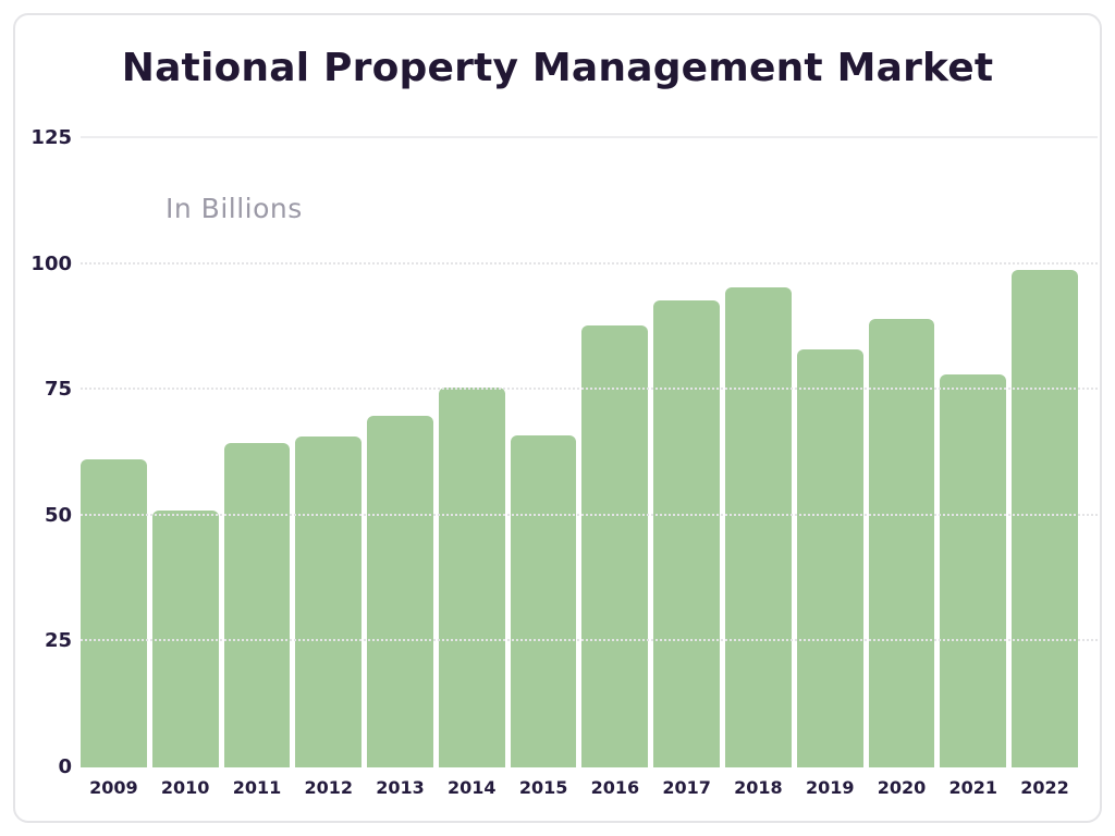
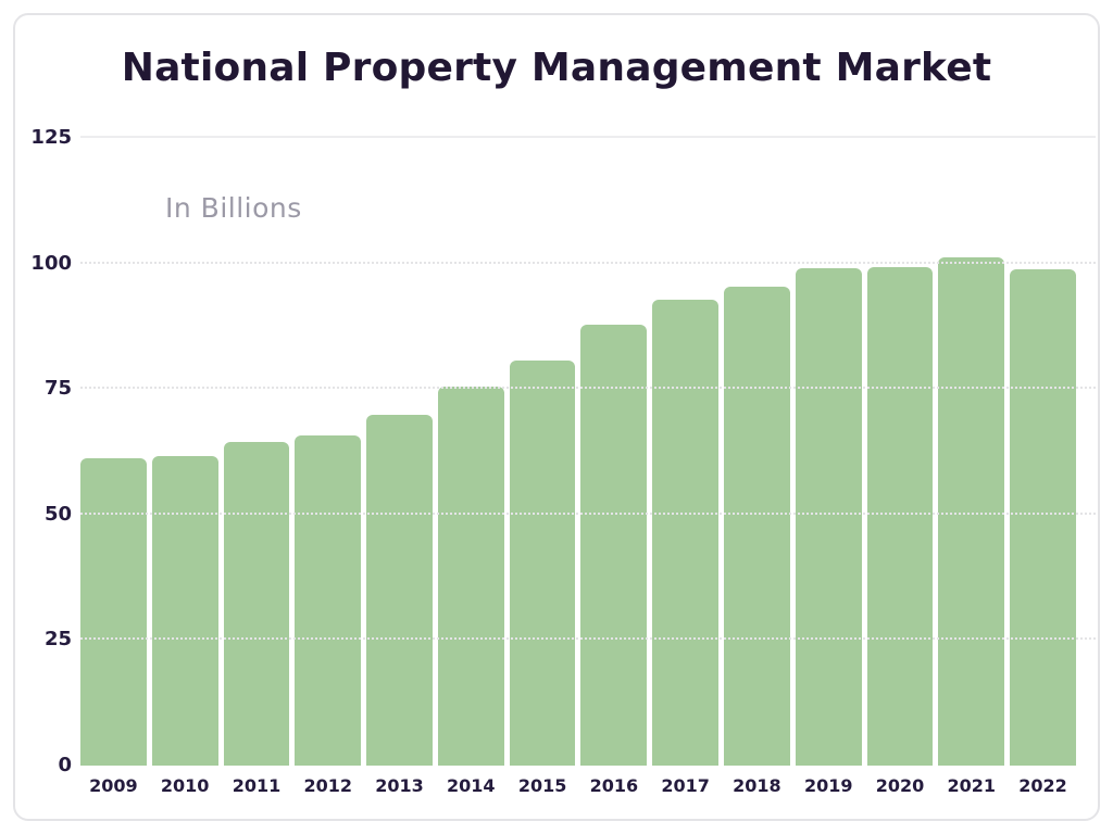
2010: 51 -> 62
2015: 66 -> 81
2019: 83 -> 99
2020: 89 -> 99
2021: 78 -> 101
